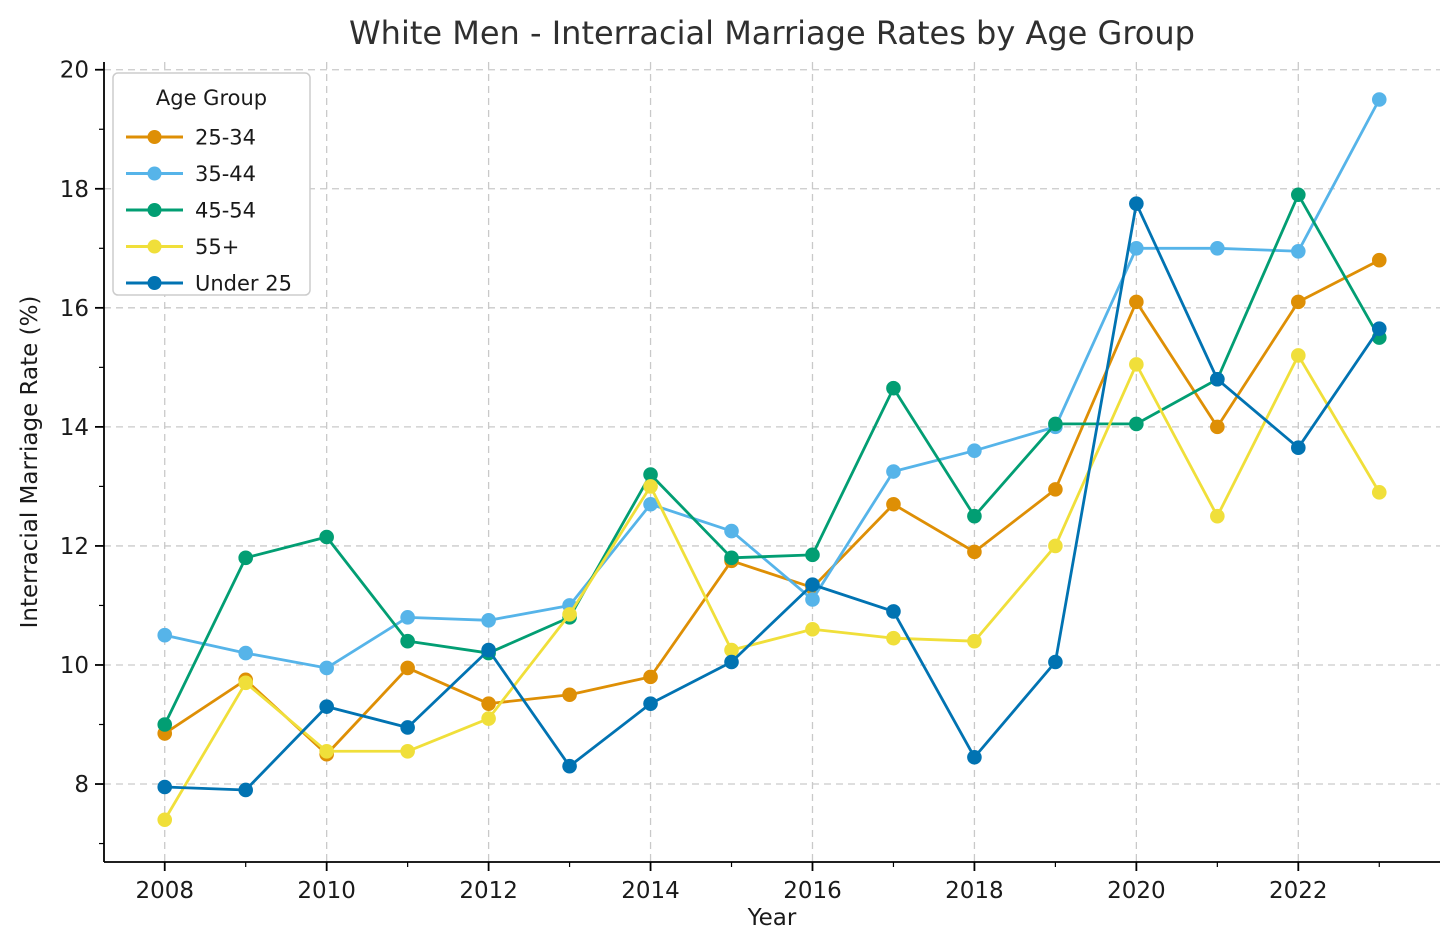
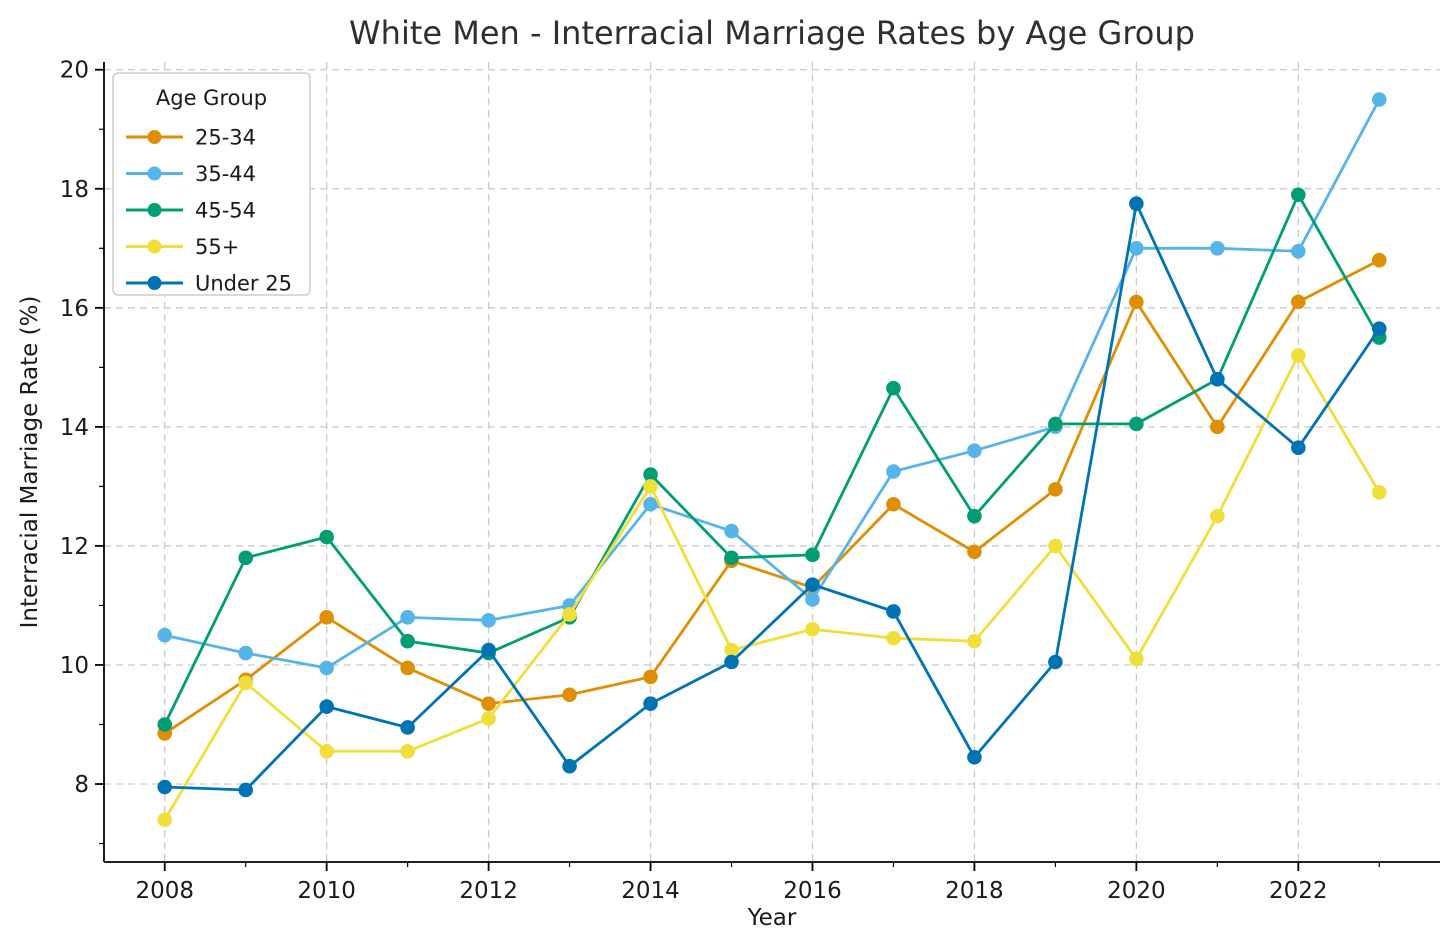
25-34/2010: 8.5 -> 10.8
55+/2020: 15.1 -> 10.1
